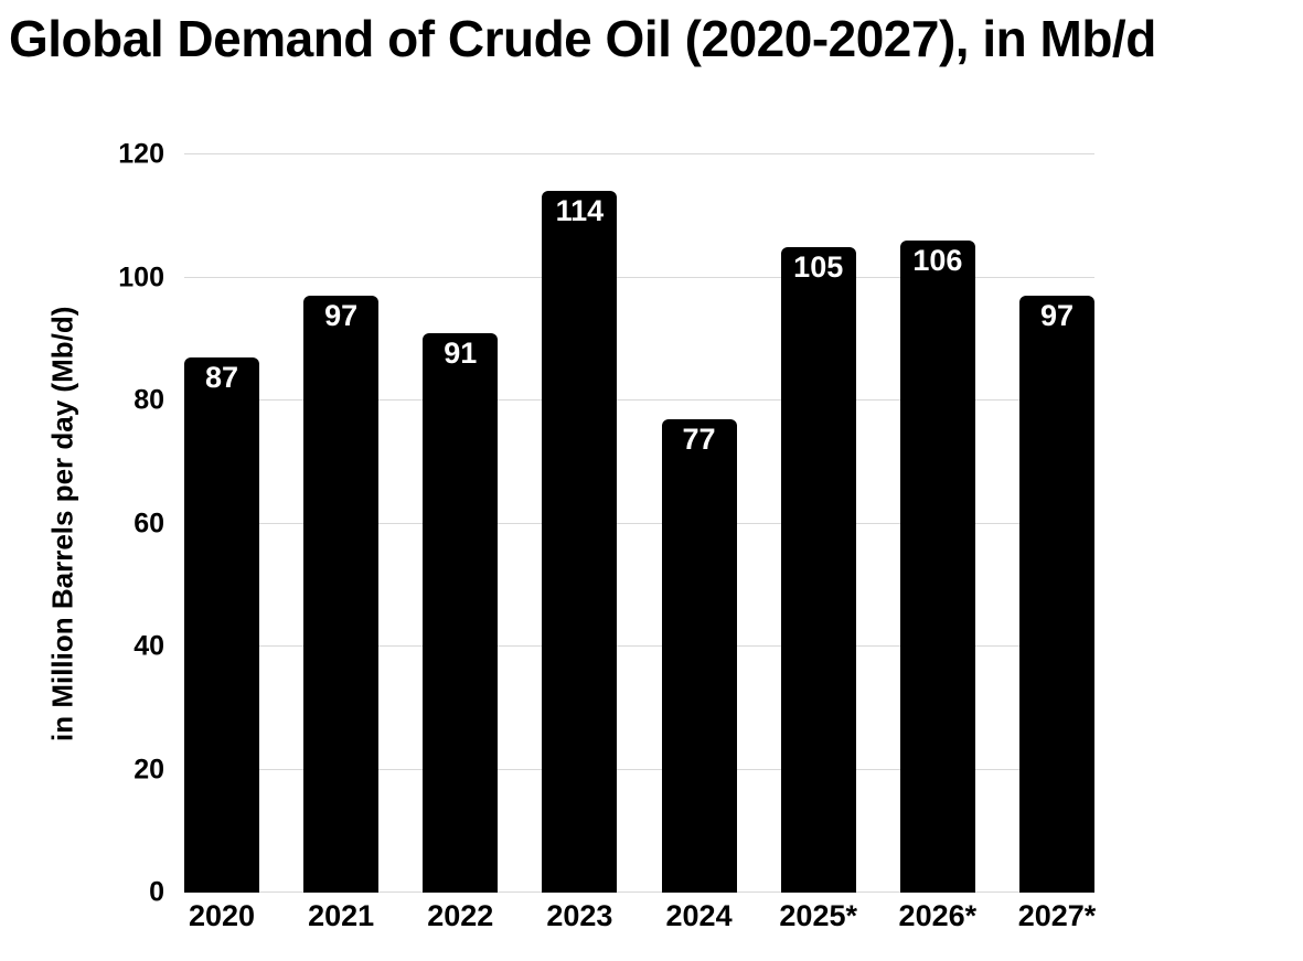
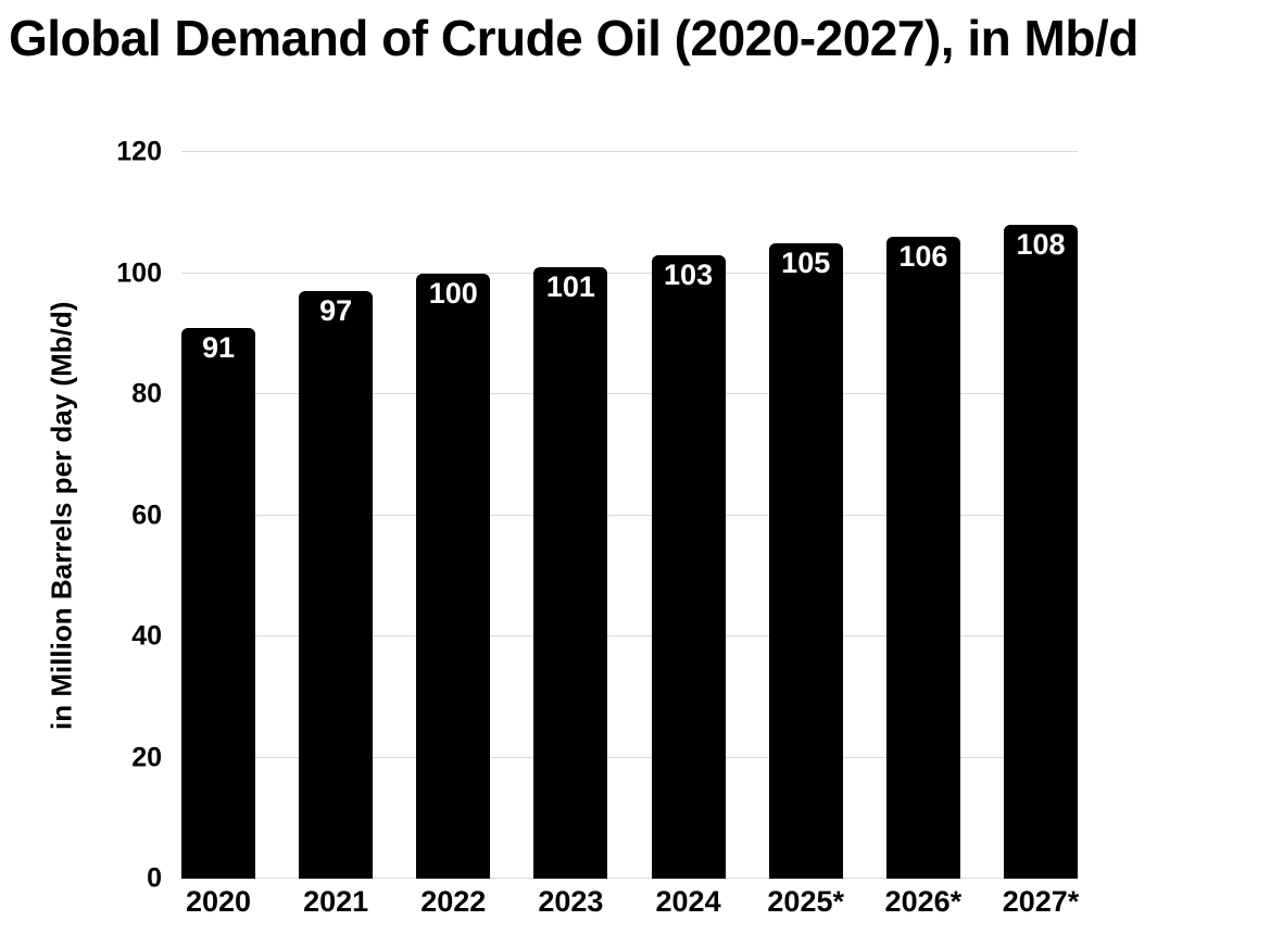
2020: 87 -> 91
2022: 91 -> 100
2023: 114 -> 101
2024: 77 -> 103
2027*: 97 -> 108
